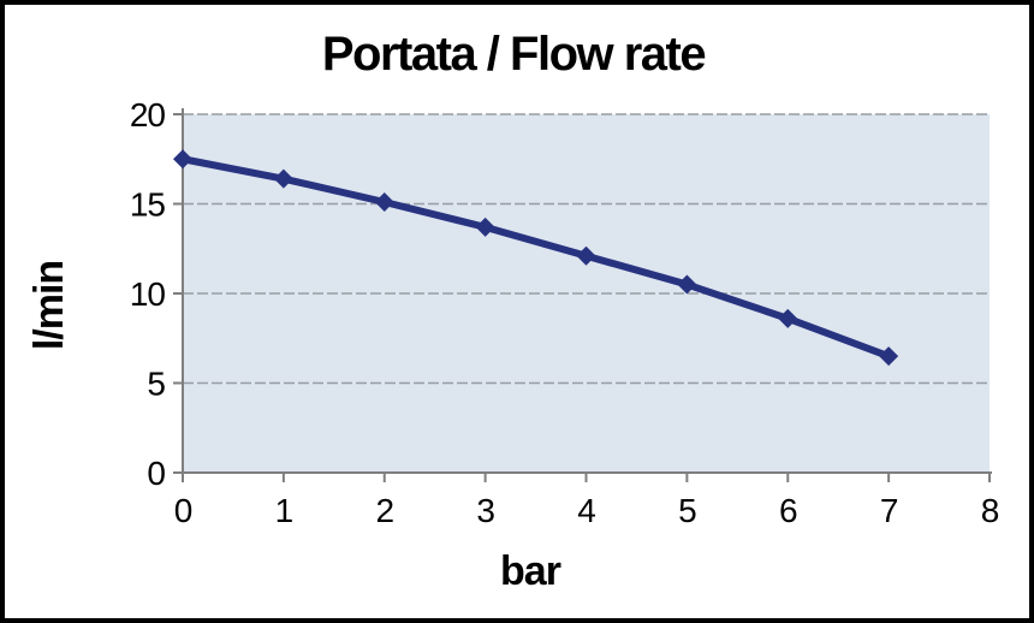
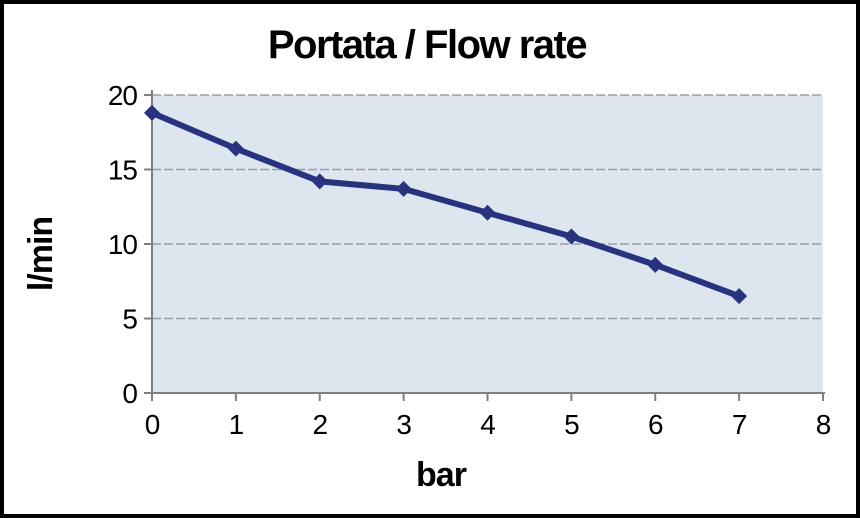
0: 17.5 -> 18.8
2: 15.1 -> 14.2
